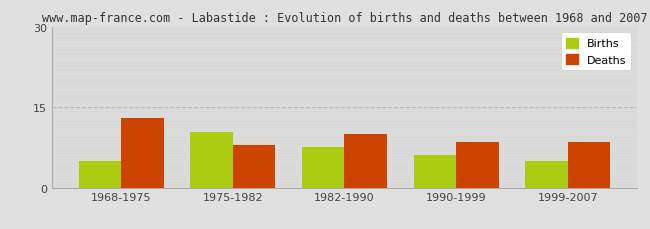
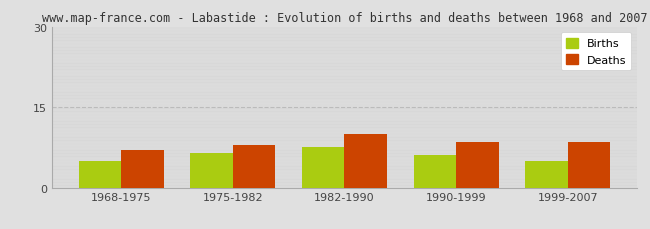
Deaths/1968-1975: 13.0 -> 7.0
Births/1975-1982: 10.4 -> 6.5
